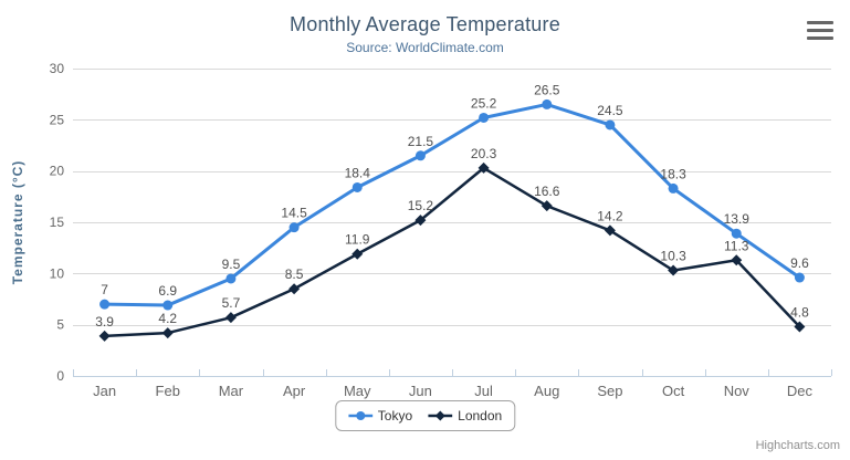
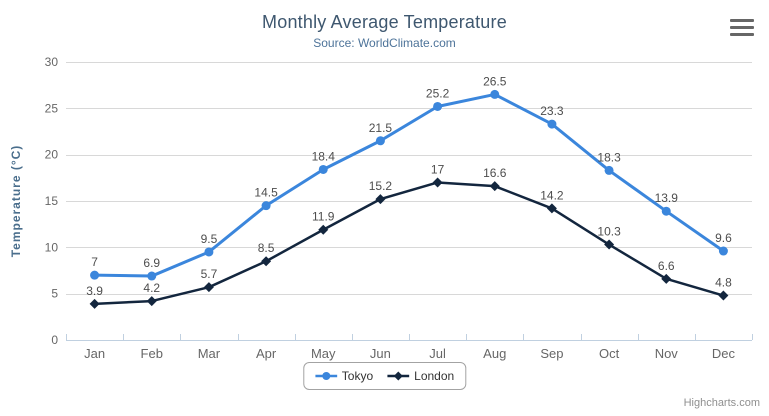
London/Jul: 20.3 -> 17
Tokyo/Sep: 24.5 -> 23.3
London/Nov: 11.3 -> 6.6
